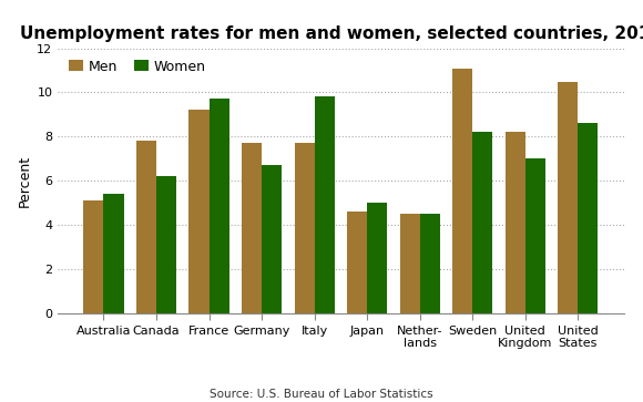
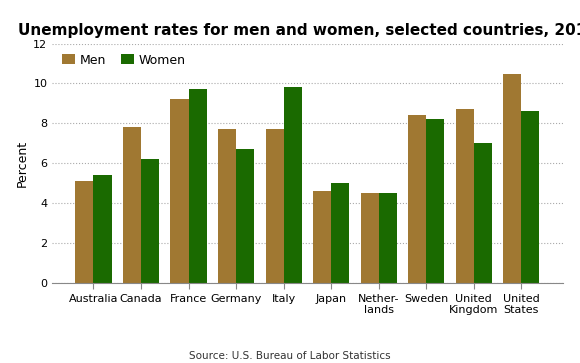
Men/Sweden: 11.1 -> 8.4
Men/United Kingdom: 8.2 -> 8.7
